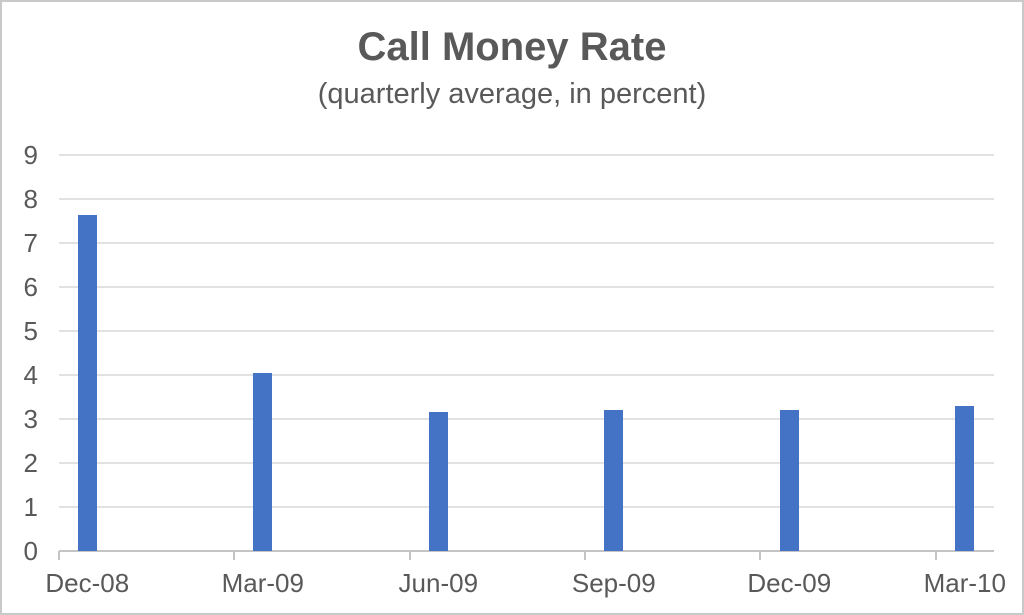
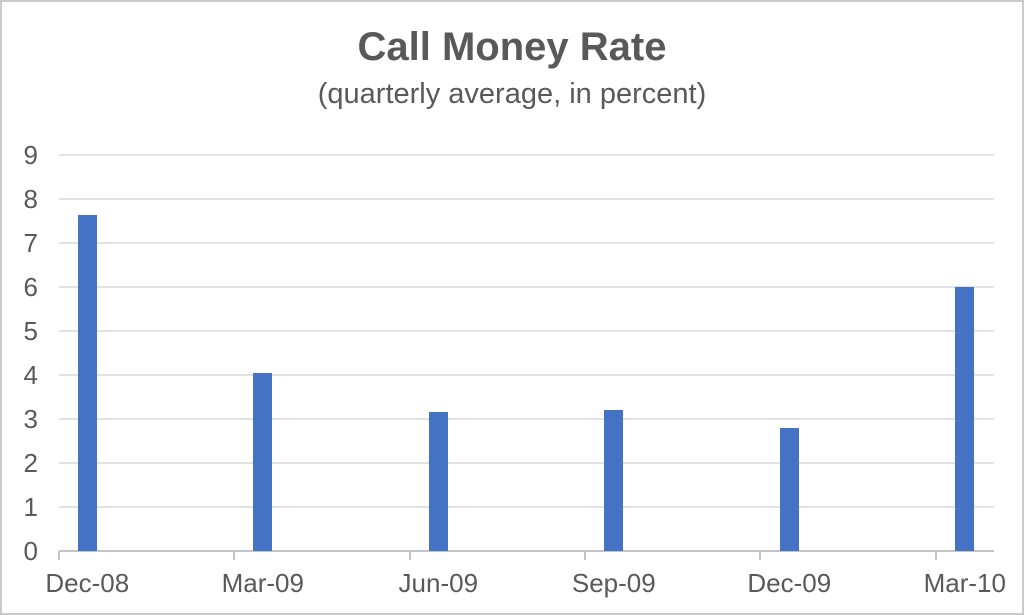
Dec-09: 3.2 -> 2.8
Mar-10: 3.3 -> 6.0
